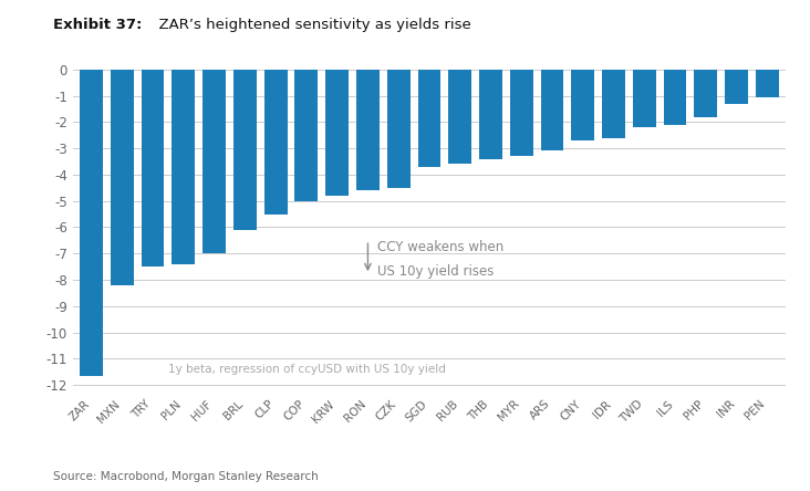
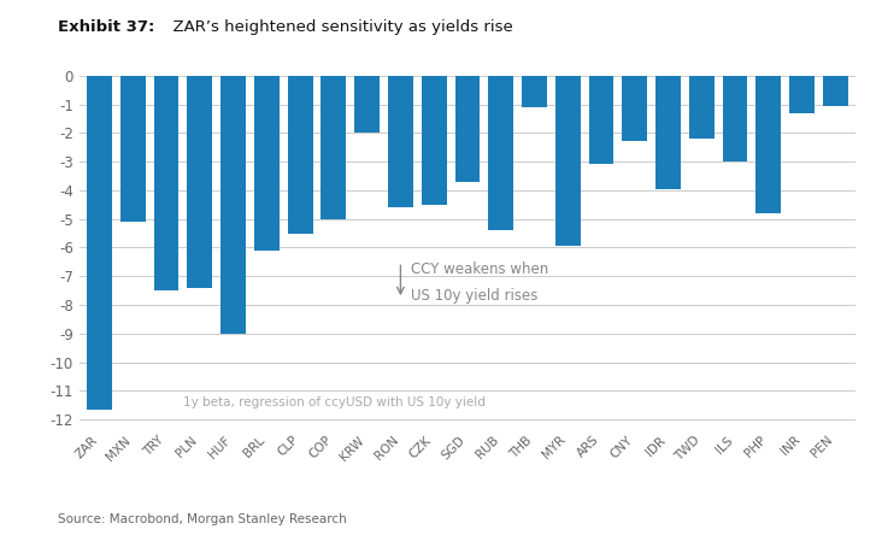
MXN: -8.20 -> -5.10
HUF: -7.00 -> -9.00
KRW: -4.80 -> -2.00
RUB: -3.60 -> -5.40
THB: -3.40 -> -1.10
MYR: -3.30 -> -5.95
CNY: -2.70 -> -2.30
IDR: -2.60 -> -3.95
ILS: -2.10 -> -3.00
PHP: -1.80 -> -4.80
